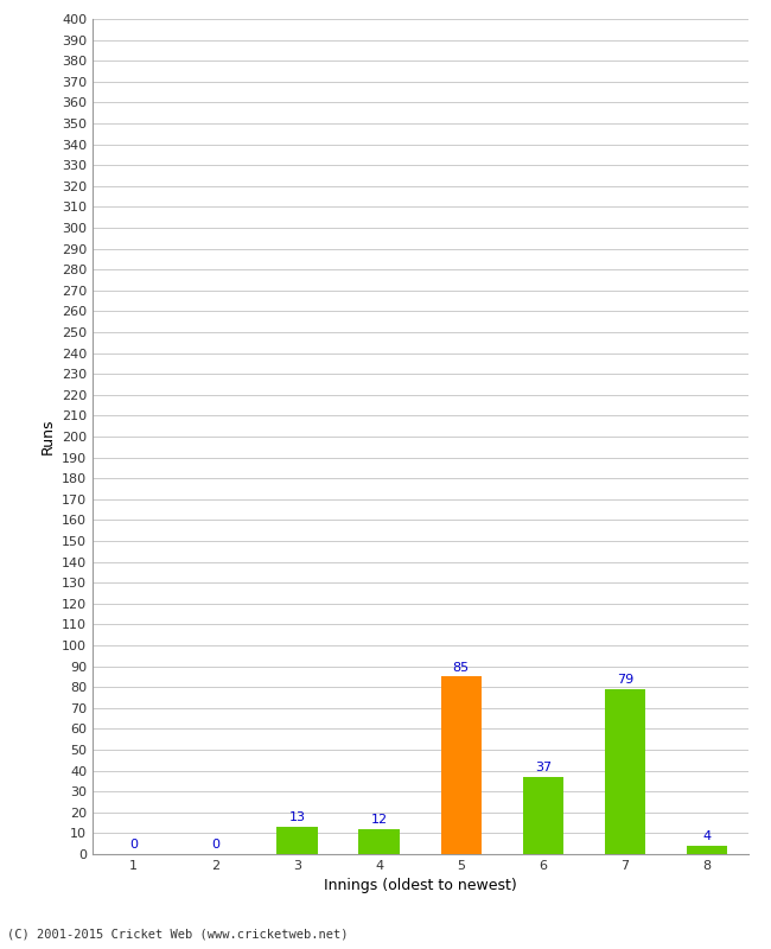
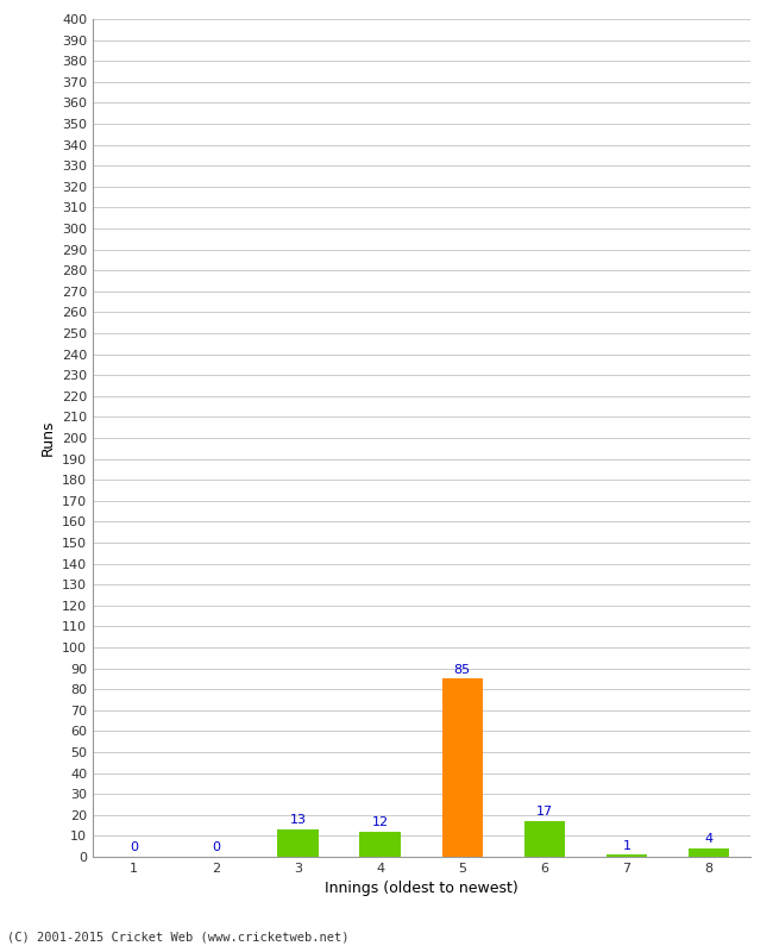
6: 37 -> 17
7: 79 -> 1
